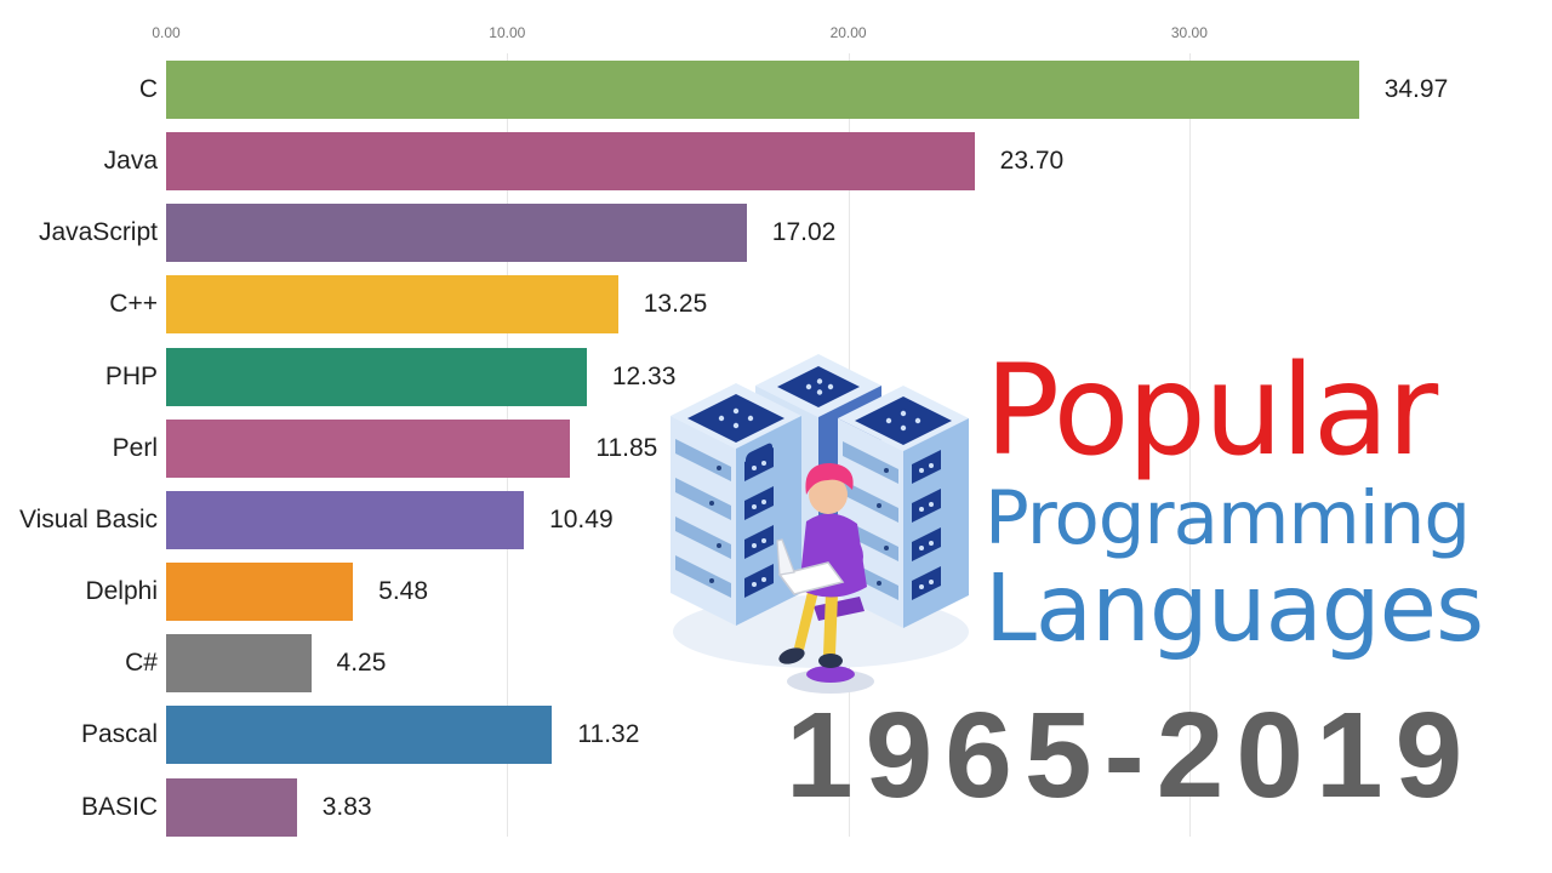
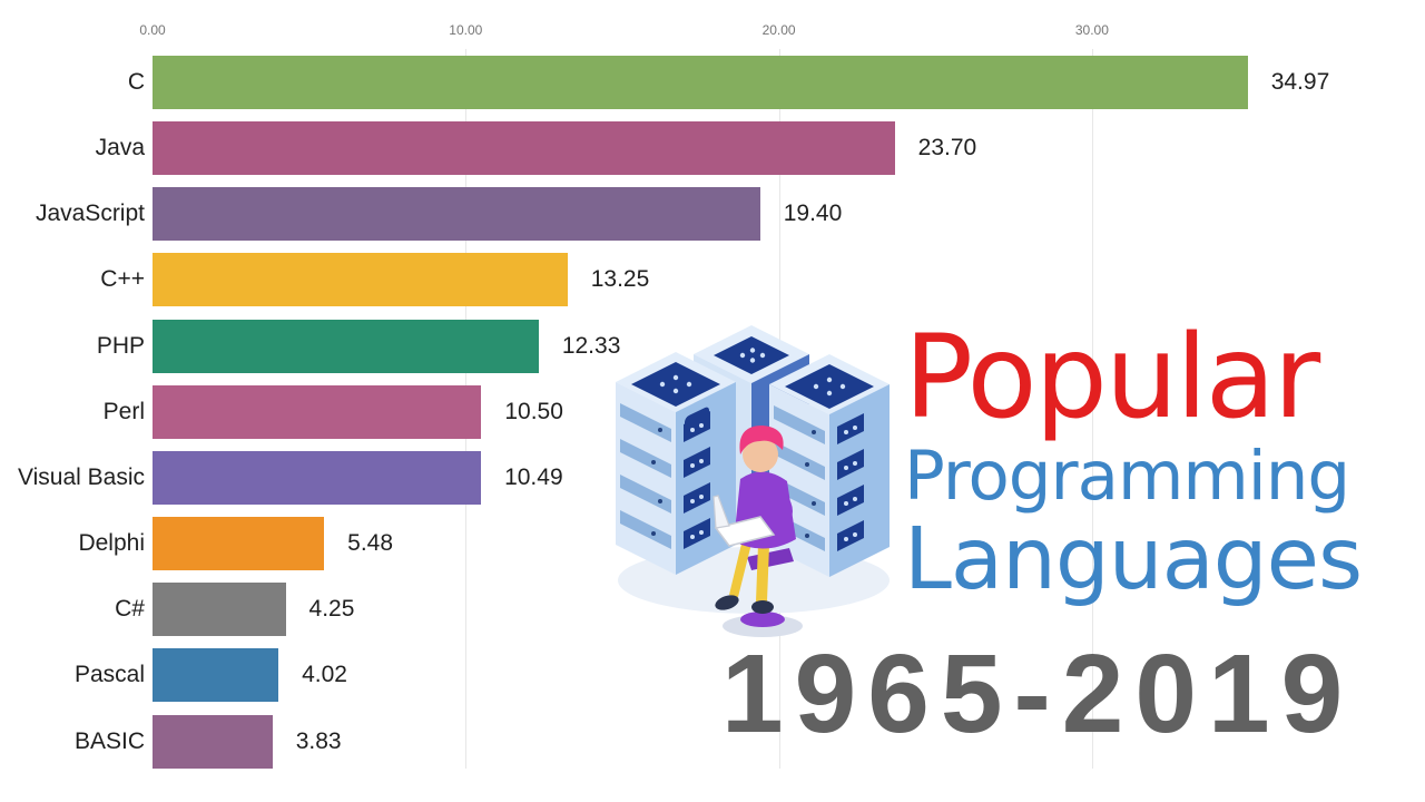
JavaScript: 17.02 -> 19.40
Perl: 11.85 -> 10.50
Pascal: 11.32 -> 4.02
